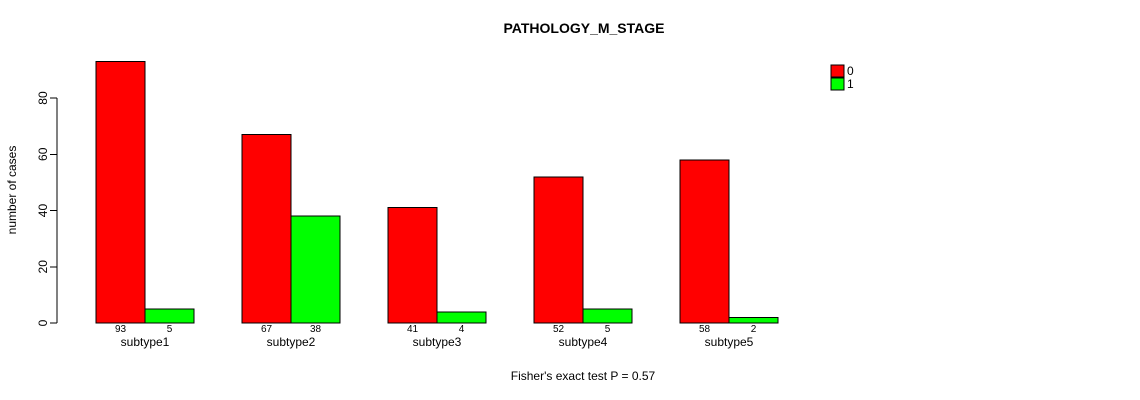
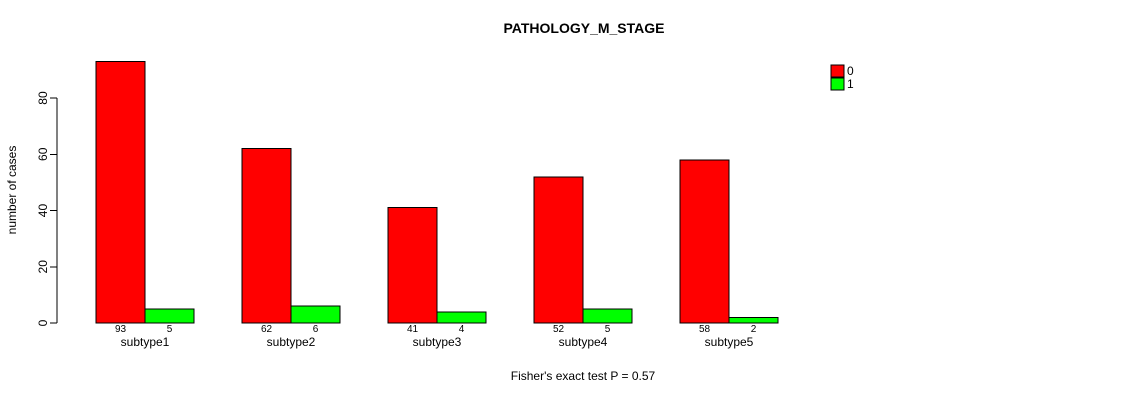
0/subtype2: 67 -> 62
1/subtype2: 38 -> 6
